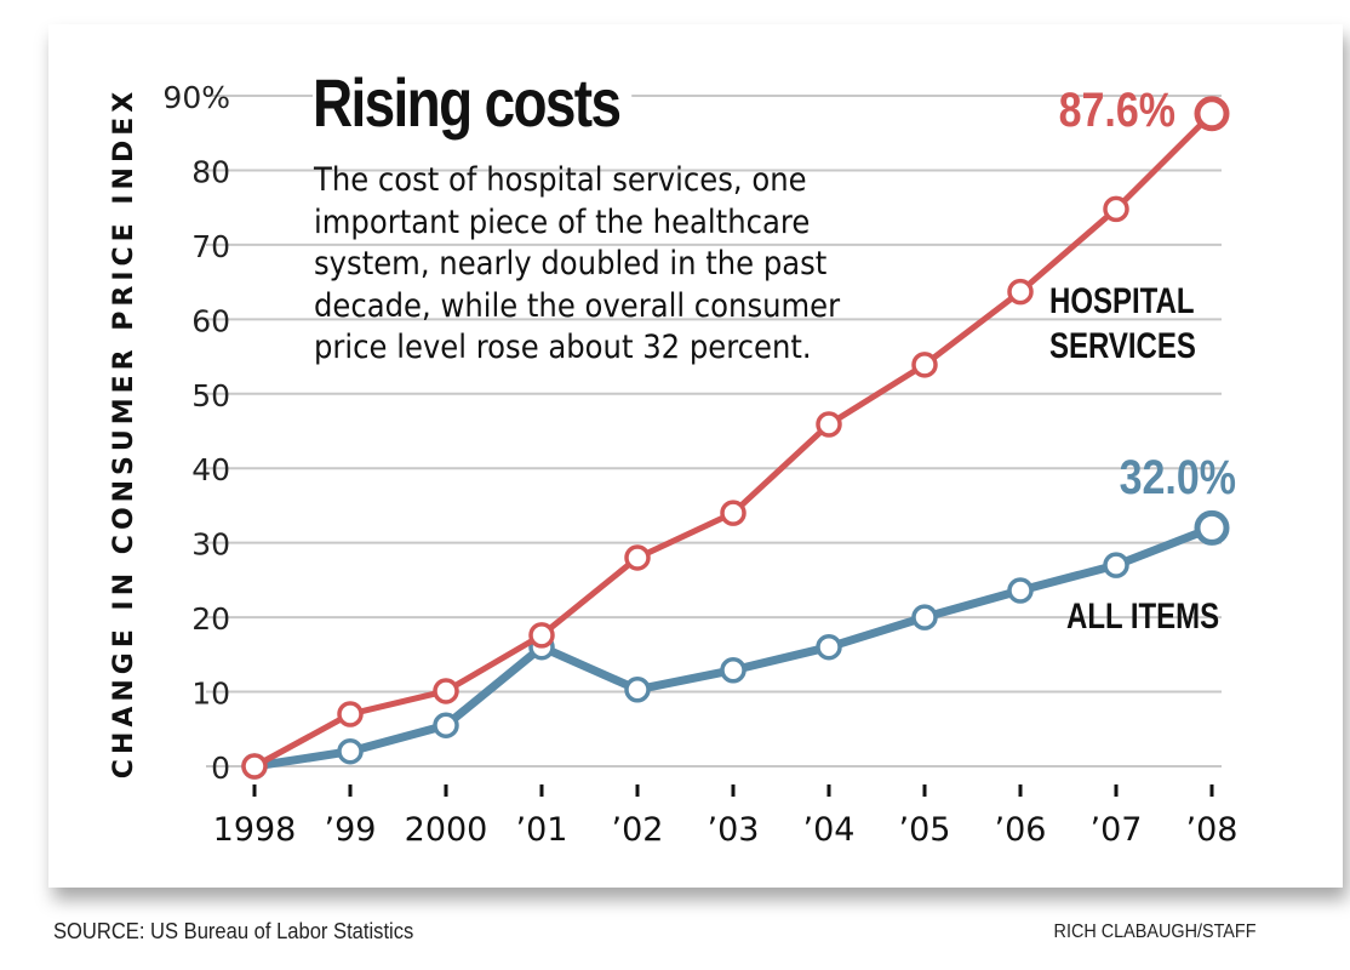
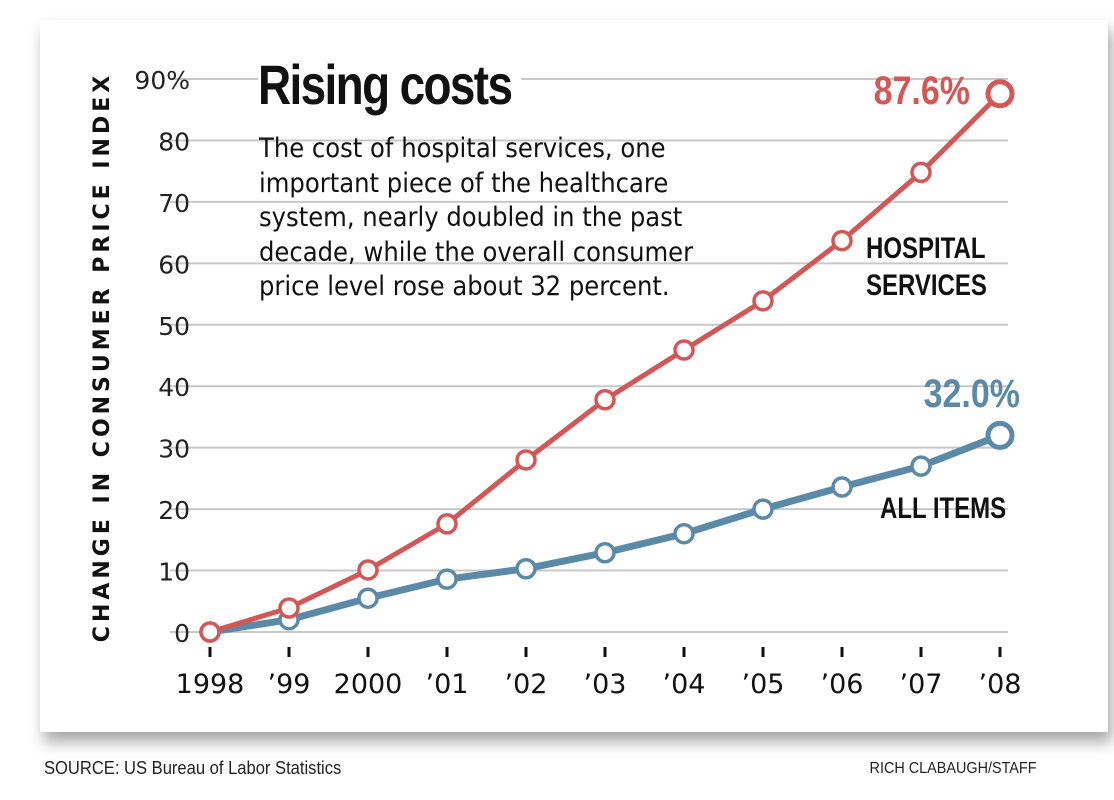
HOSPITAL SERVICES/’99: 7% -> 4%
ALL ITEMS/’01: 16% -> 9%
HOSPITAL SERVICES/’03: 34% -> 38%
